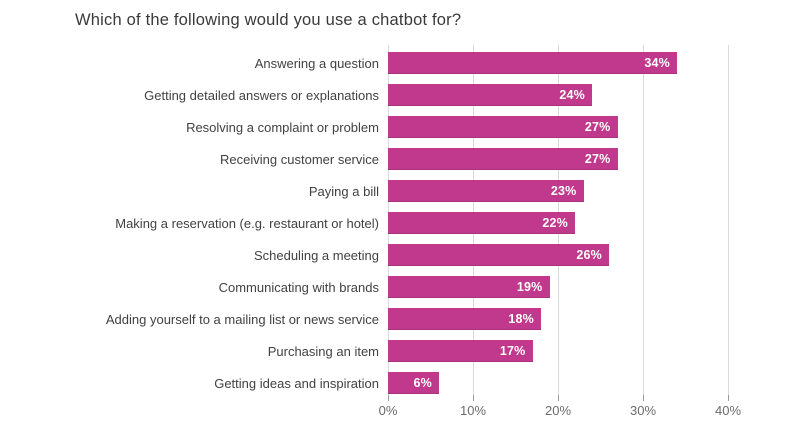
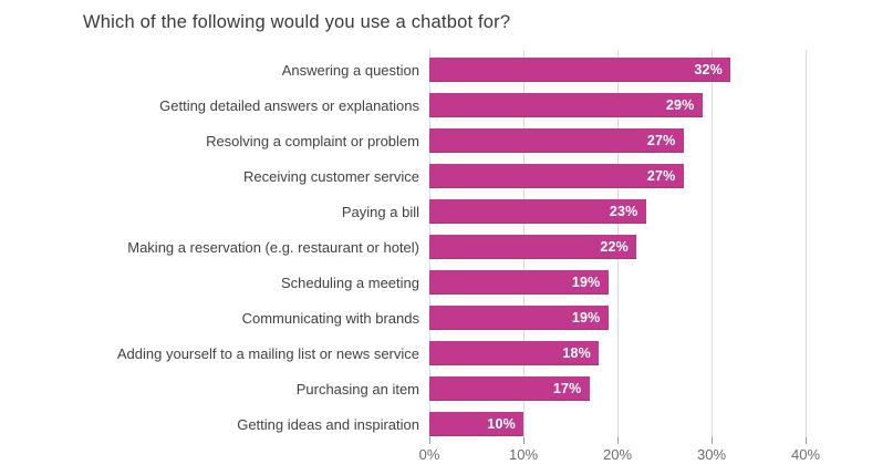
Answering a question: 34% -> 32%
Getting detailed answers or explanations: 24% -> 29%
Scheduling a meeting: 26% -> 19%
Getting ideas and inspiration: 6% -> 10%
